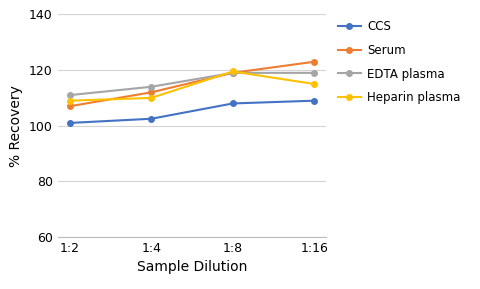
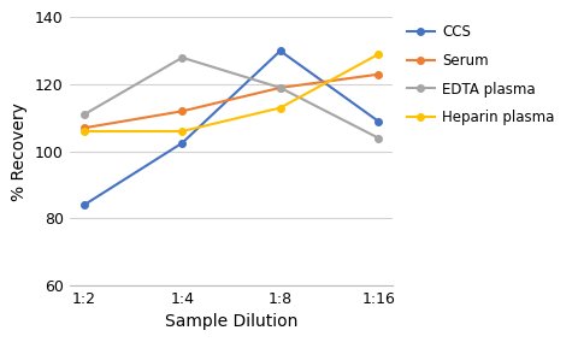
CCS/1:2: 101.0 -> 84.0
Heparin plasma/1:2: 109.0 -> 106.0
EDTA plasma/1:4: 114 -> 128
Heparin plasma/1:4: 110.0 -> 106.0
CCS/1:8: 108.0 -> 130.0
Heparin plasma/1:8: 119.5 -> 113.0
EDTA plasma/1:16: 119 -> 104
Heparin plasma/1:16: 115.0 -> 129.0
